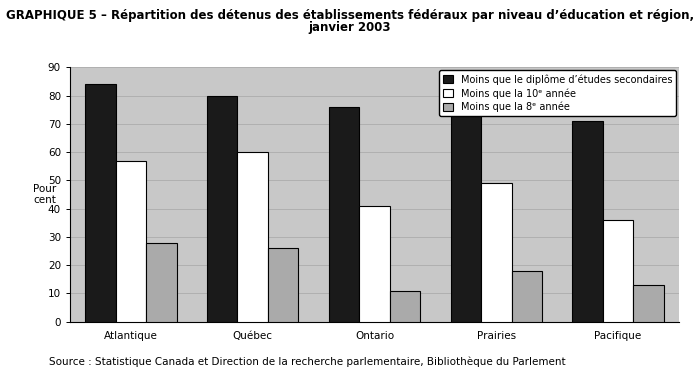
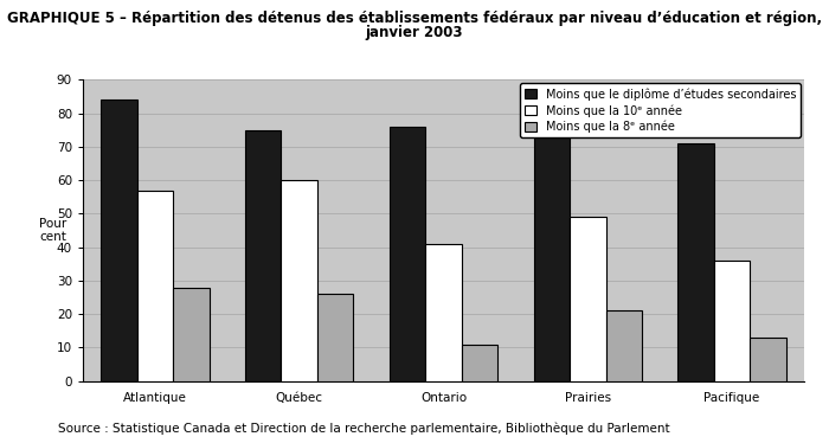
Moins que le diplôme d’études secondaires/Québec: 80 -> 75
Moins que la 8ᵉ année/Prairies: 18 -> 21
